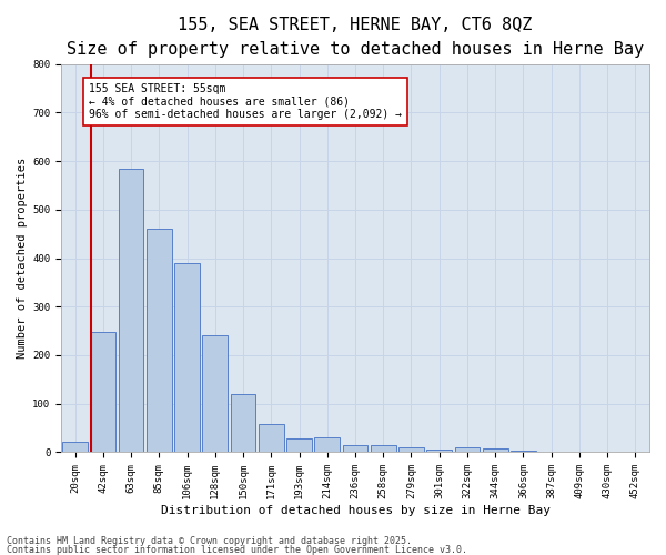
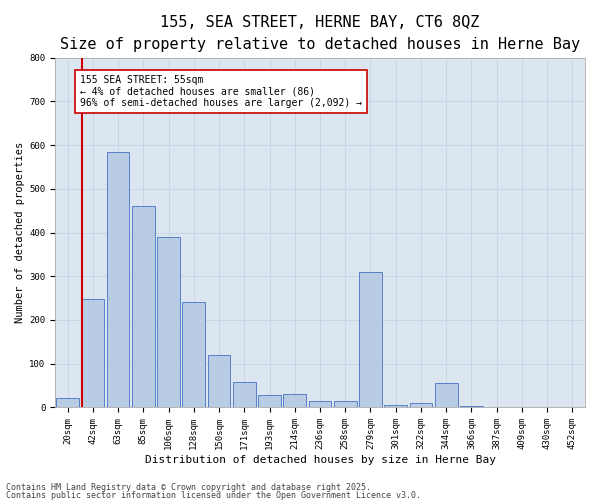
279sqm: 10 -> 310
344sqm: 8 -> 55
